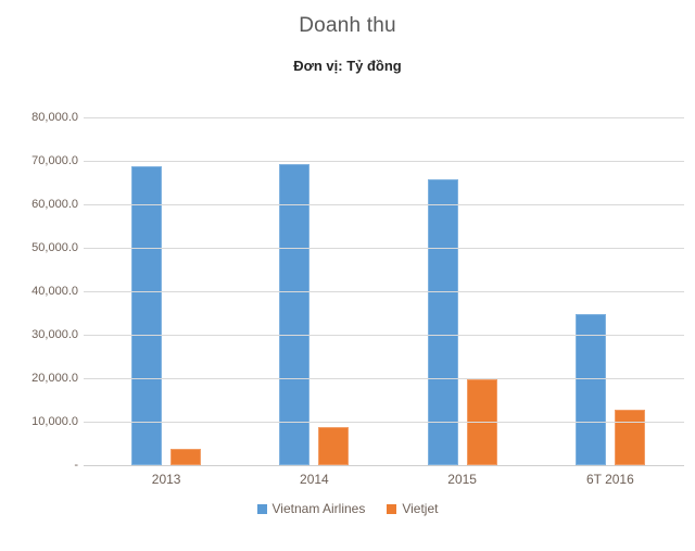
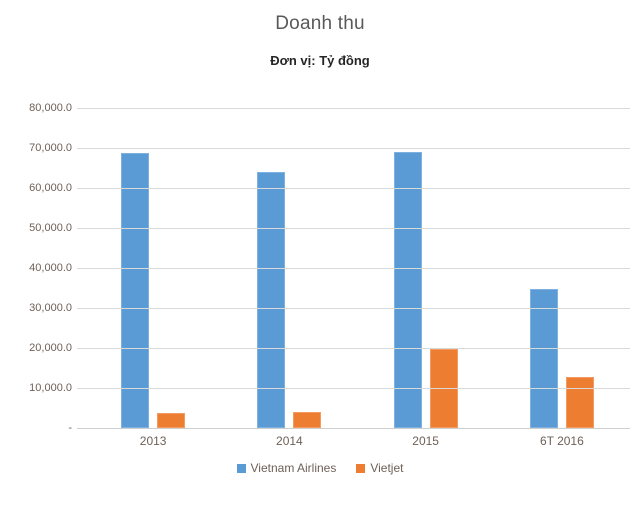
Vietnam Airlines/2014: 69000 -> 64000
Vietjet/2014: 9000 -> 4000
Vietnam Airlines/2015: 66000 -> 69000
